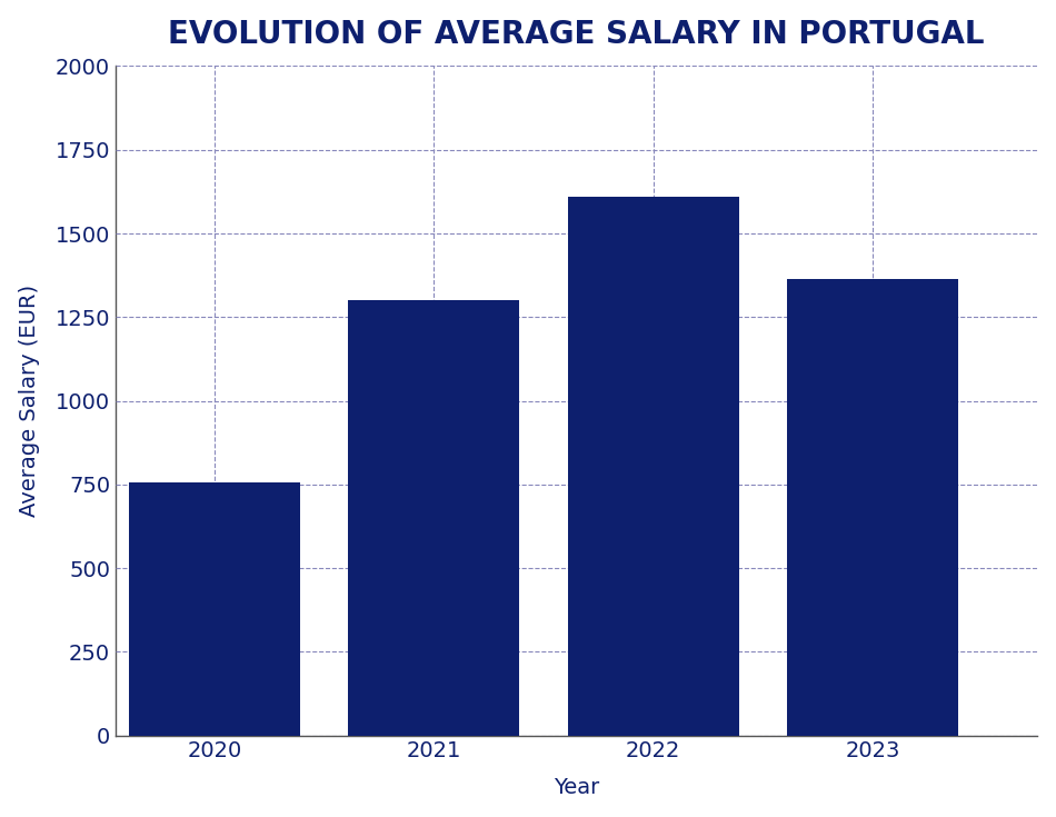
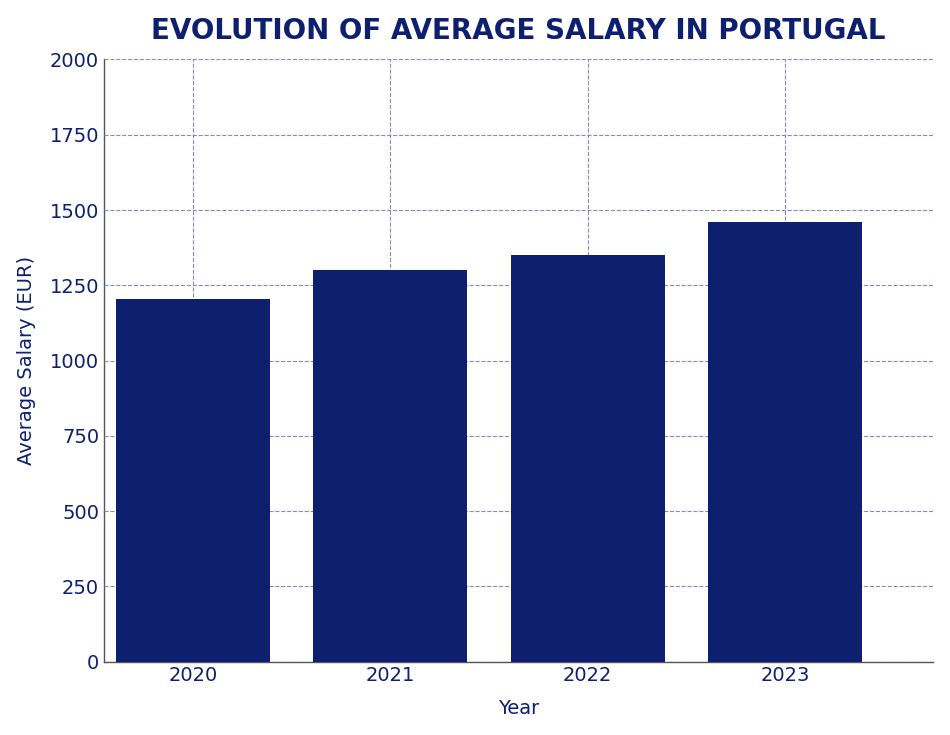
2020: 755 -> 1205
2022: 1610 -> 1350
2023: 1365 -> 1460
